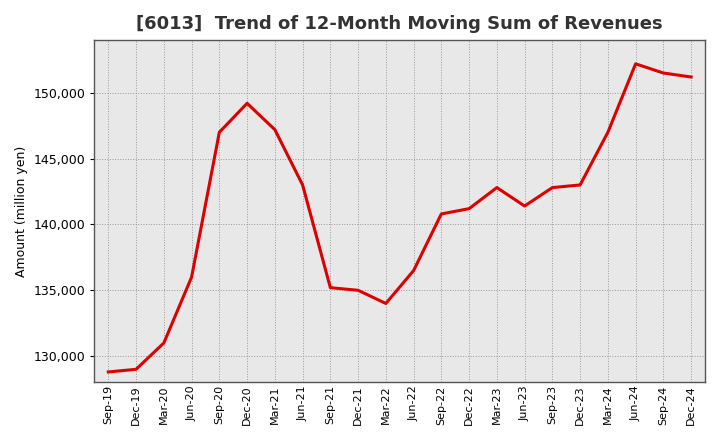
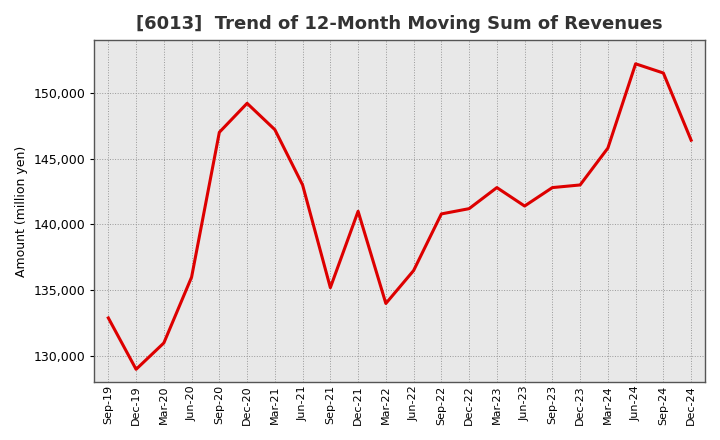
Sep-19: 128,800 -> 132,900
Dec-21: 135,000 -> 141,000
Mar-24: 147,000 -> 145,800
Dec-24: 151,200 -> 146,400
